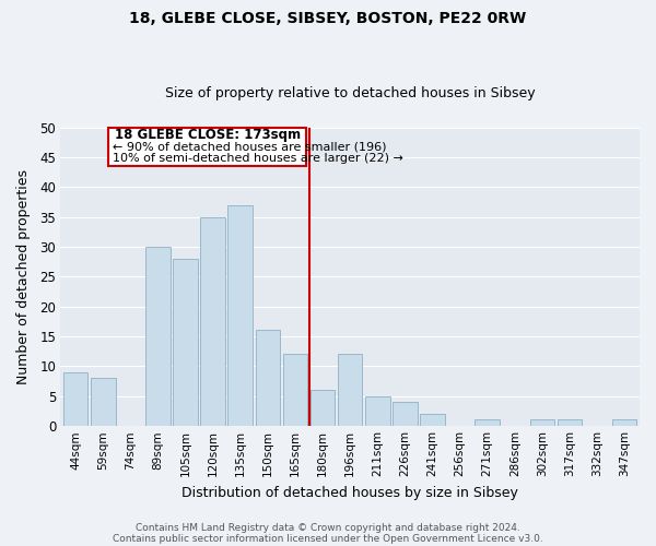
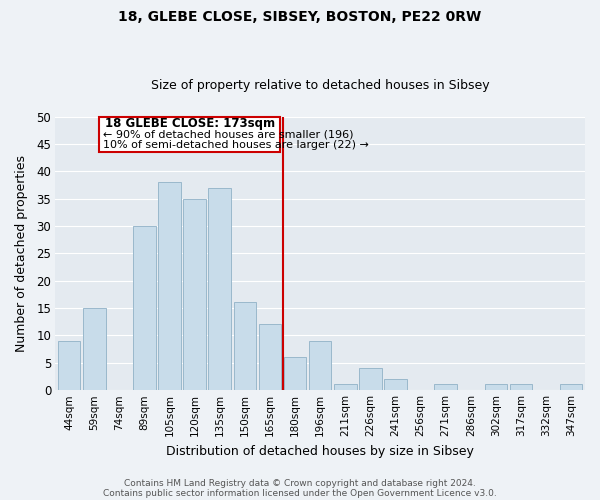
59sqm: 8 -> 15
105sqm: 28 -> 38
196sqm: 12 -> 9
211sqm: 5 -> 1
